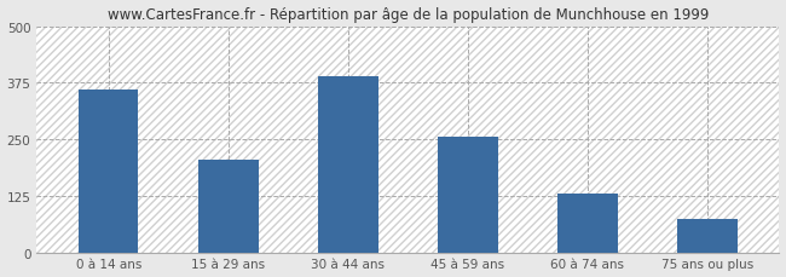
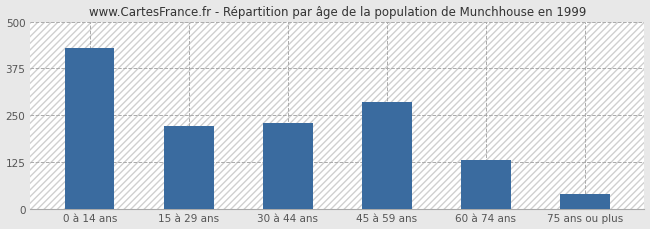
0 à 14 ans: 360 -> 430
15 à 29 ans: 205 -> 220
30 à 44 ans: 390 -> 230
45 à 59 ans: 255 -> 285
75 ans ou plus: 75 -> 40
